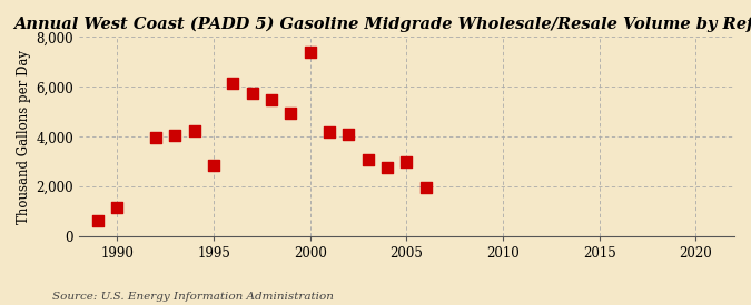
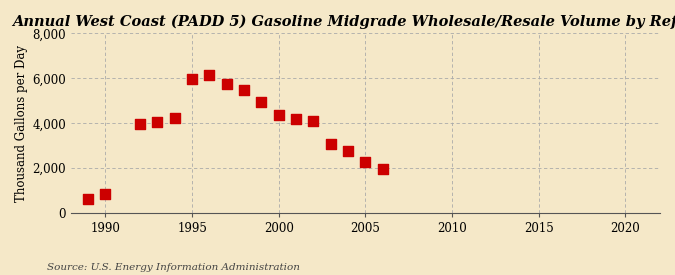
1990: 1,150 -> 850
1995: 2,850 -> 5,950
2000: 7,400 -> 4,350
2005: 3,000 -> 2,300
